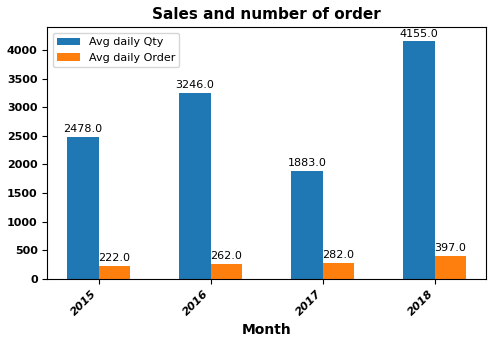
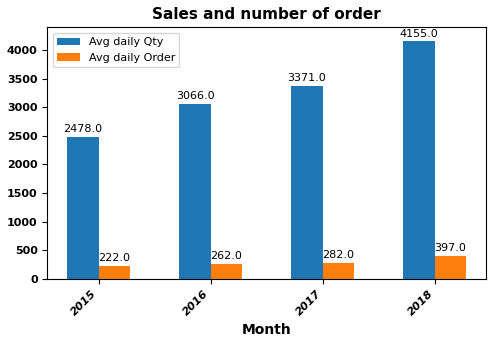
Avg daily Qty/2016: 3246.0 -> 3066.0
Avg daily Qty/2017: 1883.0 -> 3371.0
